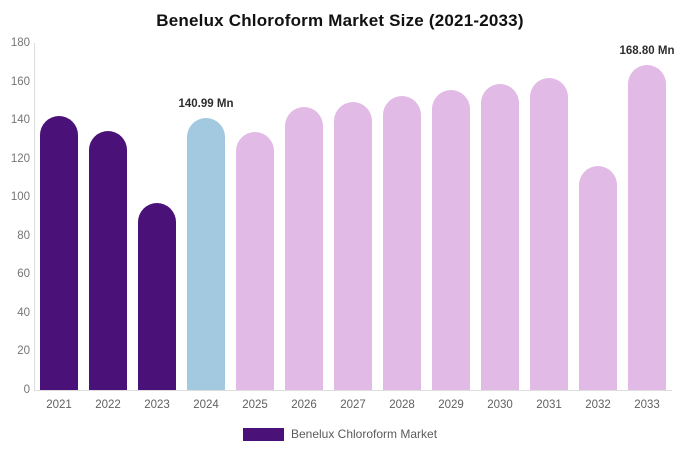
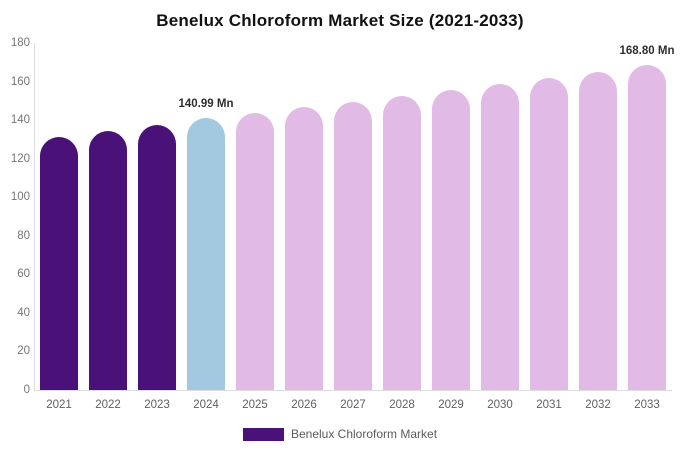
2021: 142 -> 131
2023: 97 -> 138
2025: 134 -> 144
2032: 116 -> 165
